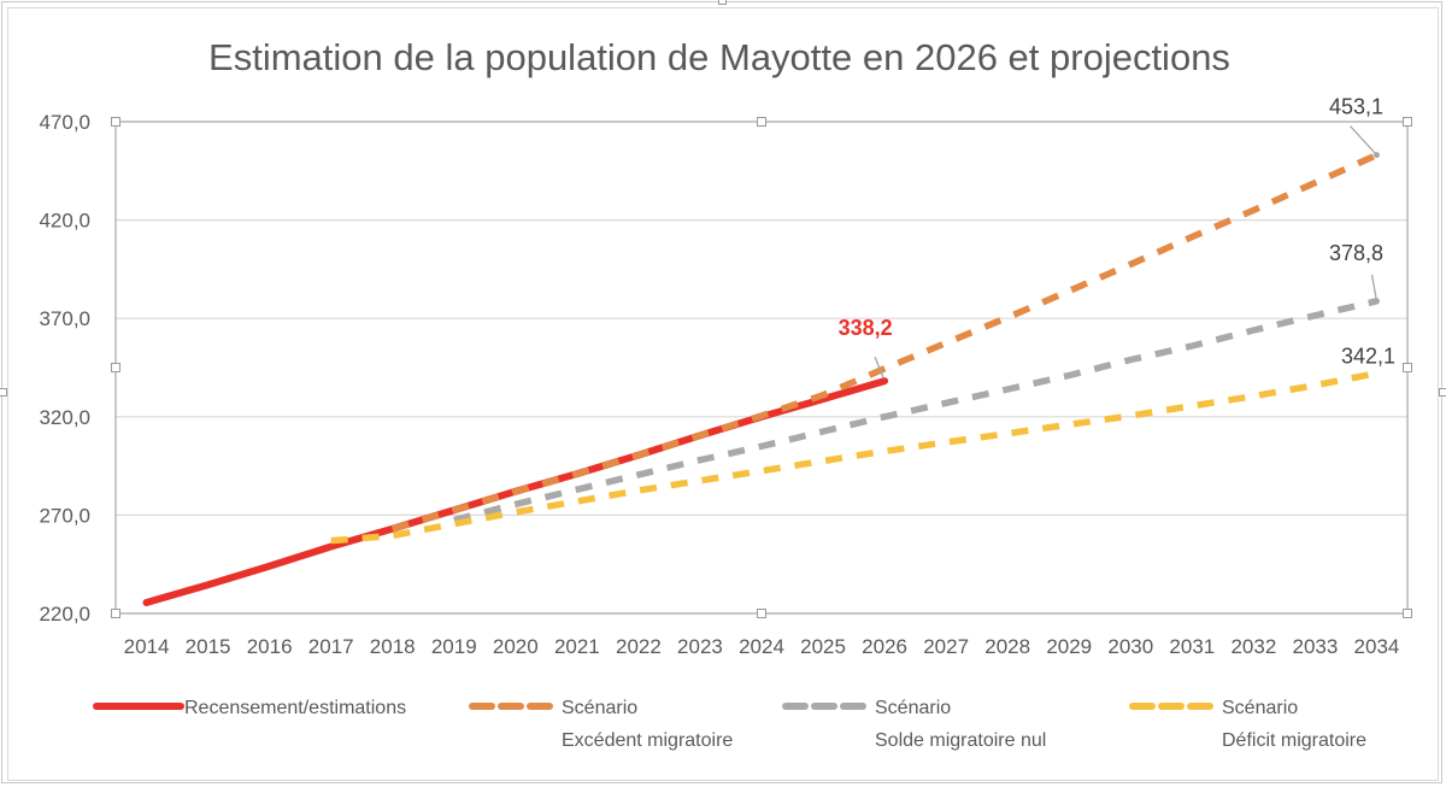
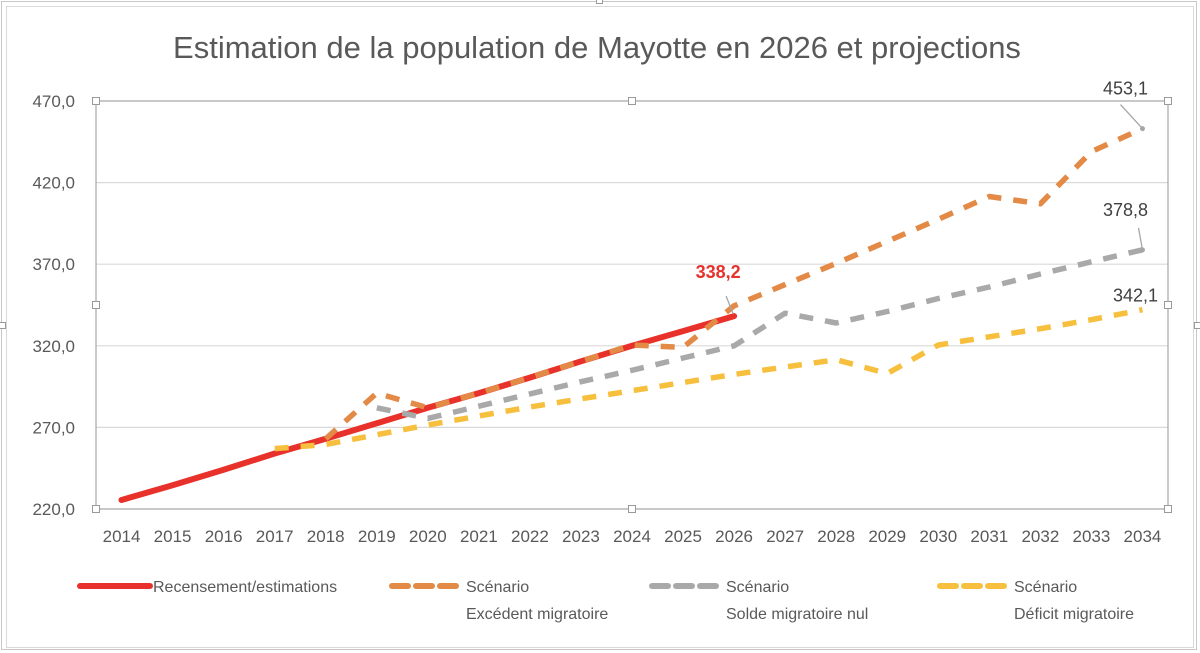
Scénario Excédent migratoire/2019: 272 -> 291
Scénario Solde migratoire nul/2019: 268 -> 282
Scénario Excédent migratoire/2025: 331 -> 319
Scénario Solde migratoire nul/2027: 327 -> 340
Scénario Déficit migratoire/2029: 316 -> 303
Scénario Excédent migratoire/2032: 425 -> 407
